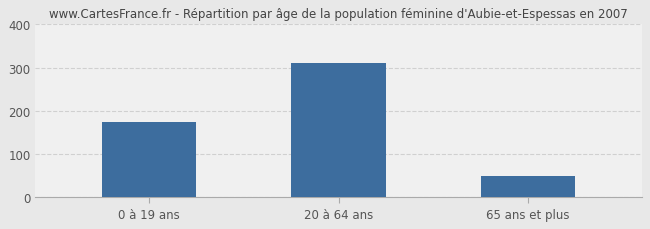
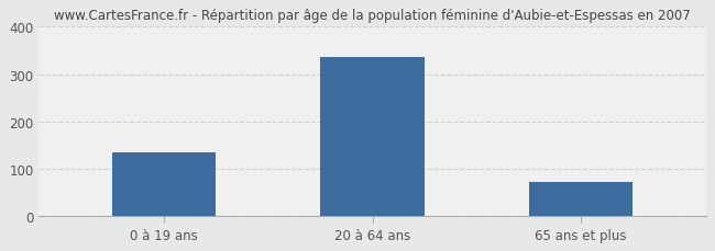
0 à 19 ans: 175 -> 135
20 à 64 ans: 310 -> 336
65 ans et plus: 50 -> 73
